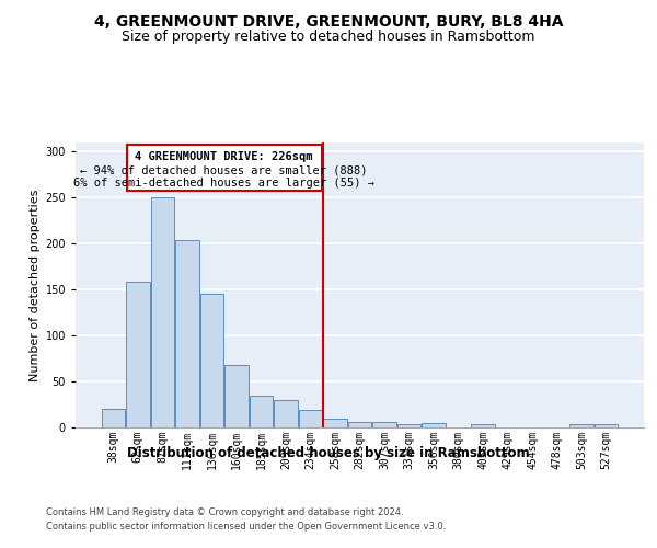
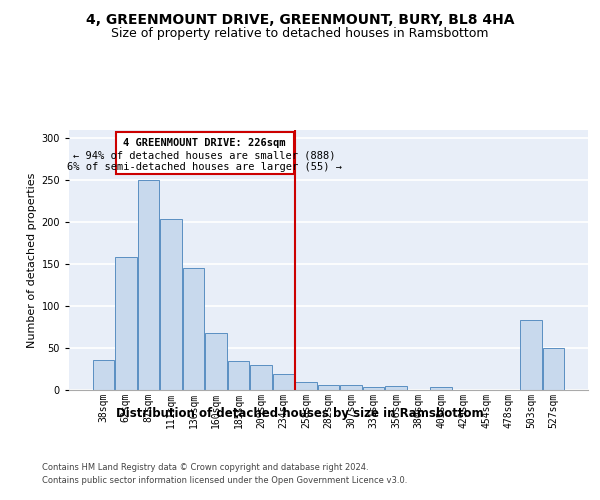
38sqm: 20 -> 36
503sqm: 3 -> 84
527sqm: 3 -> 50
